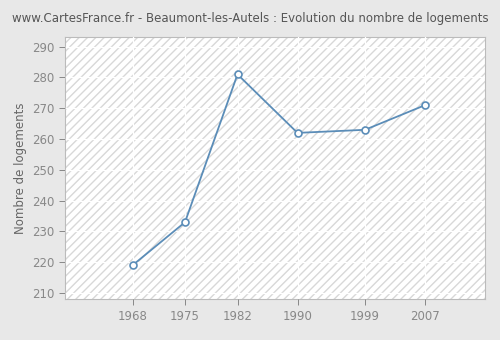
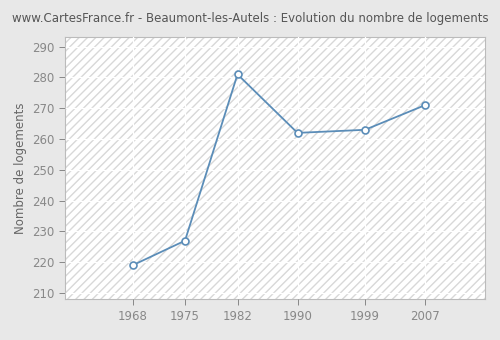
1975: 233 -> 227
